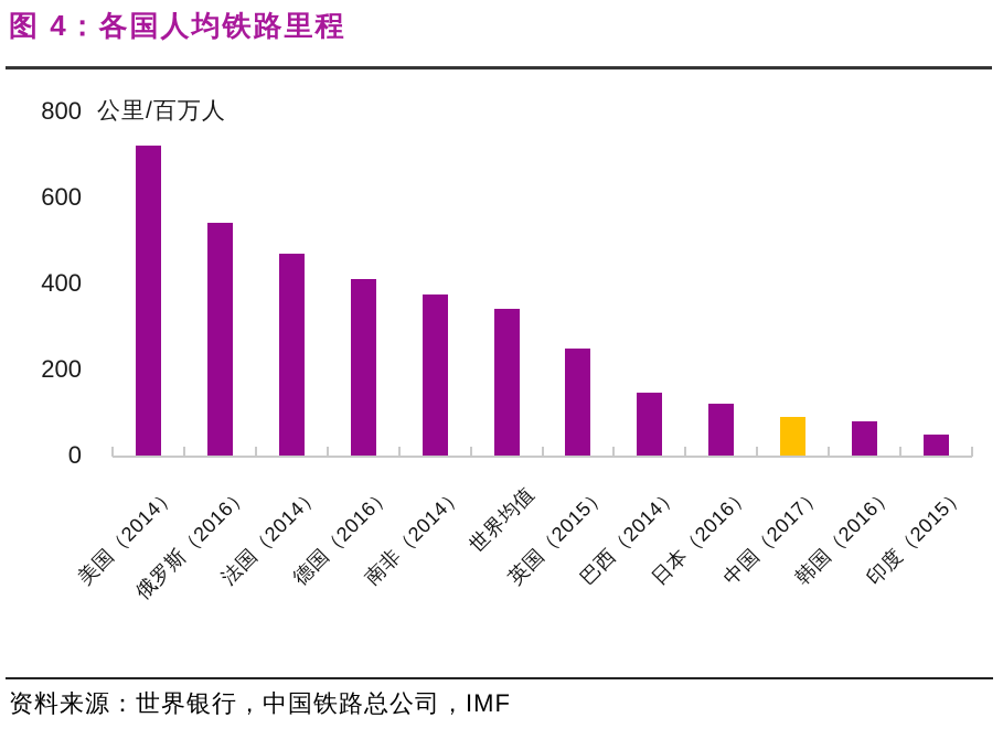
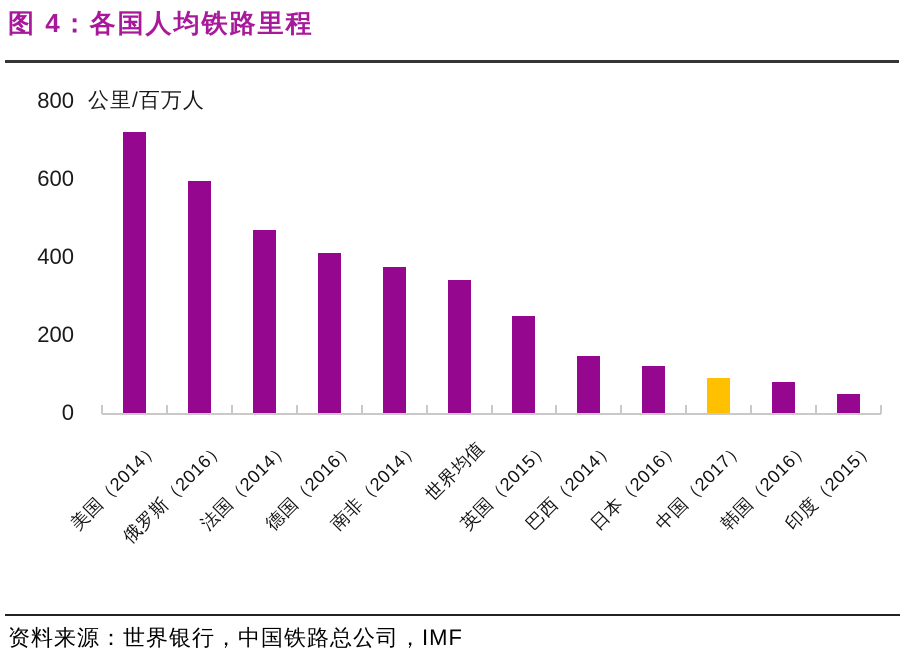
俄罗斯（2016）: 540 -> 600
